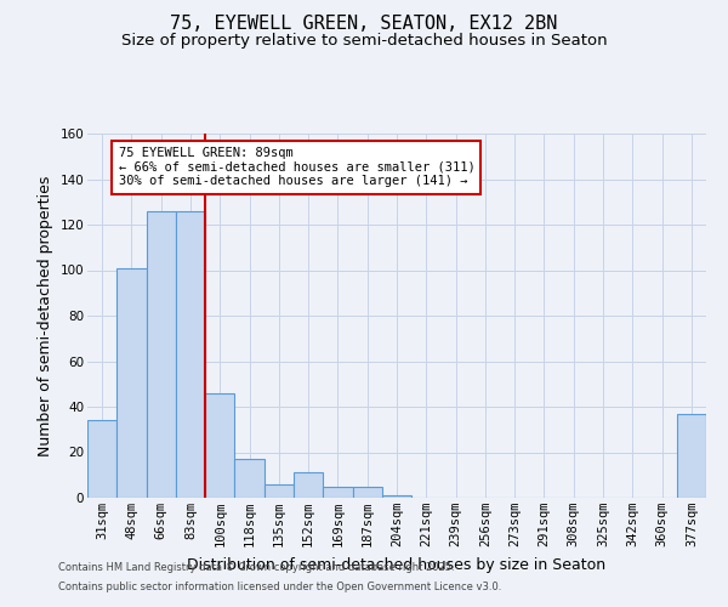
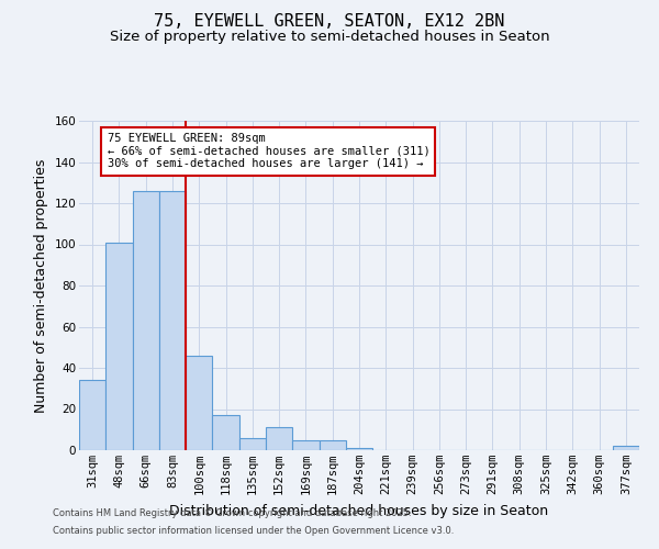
377sqm: 37 -> 2
